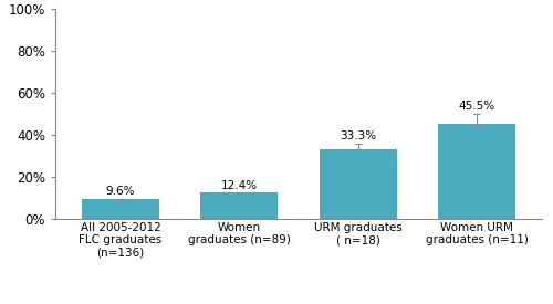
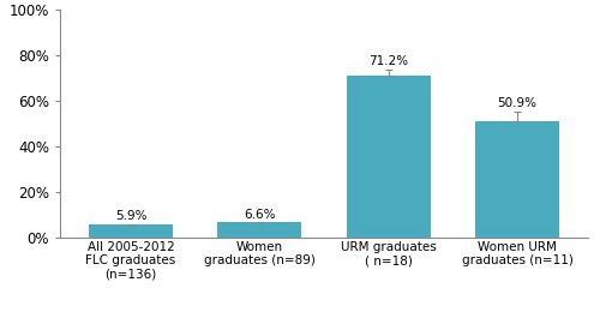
All 2005-2012 FLC graduates (n=136): 9.6% -> 5.9%
Women graduates (n=89): 12.4% -> 6.6%
URM graduates ( n=18): 33.3% -> 71.2%
Women URM graduates (n=11): 45.5% -> 50.9%
